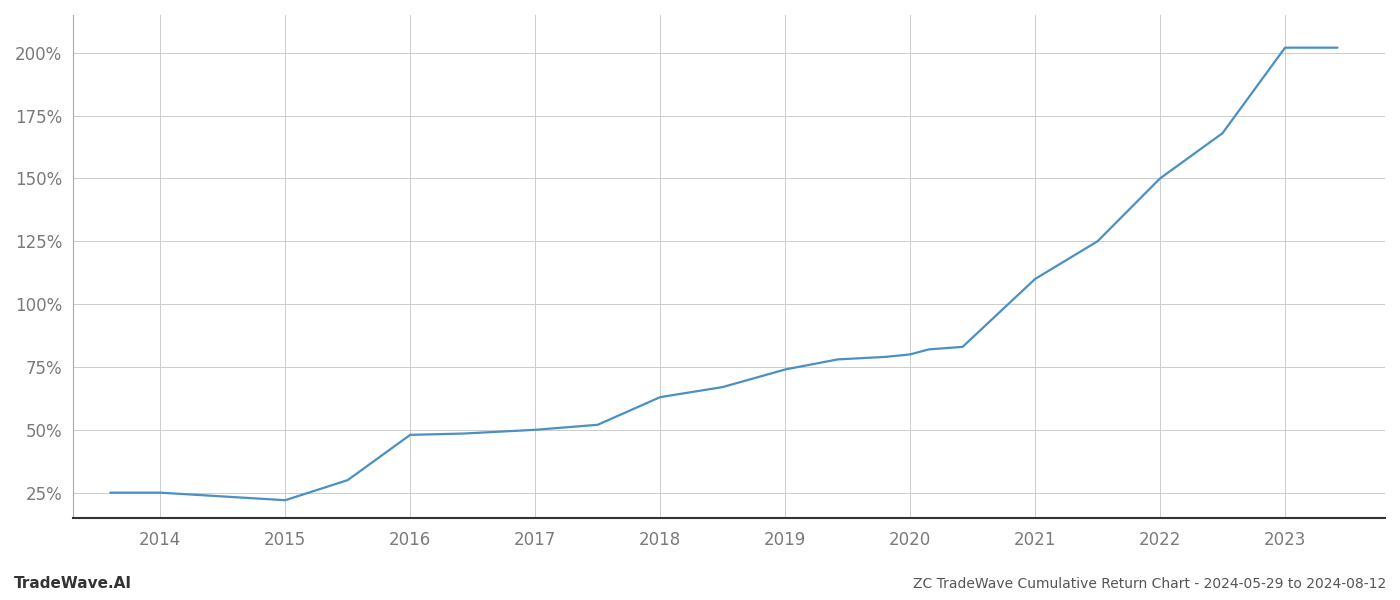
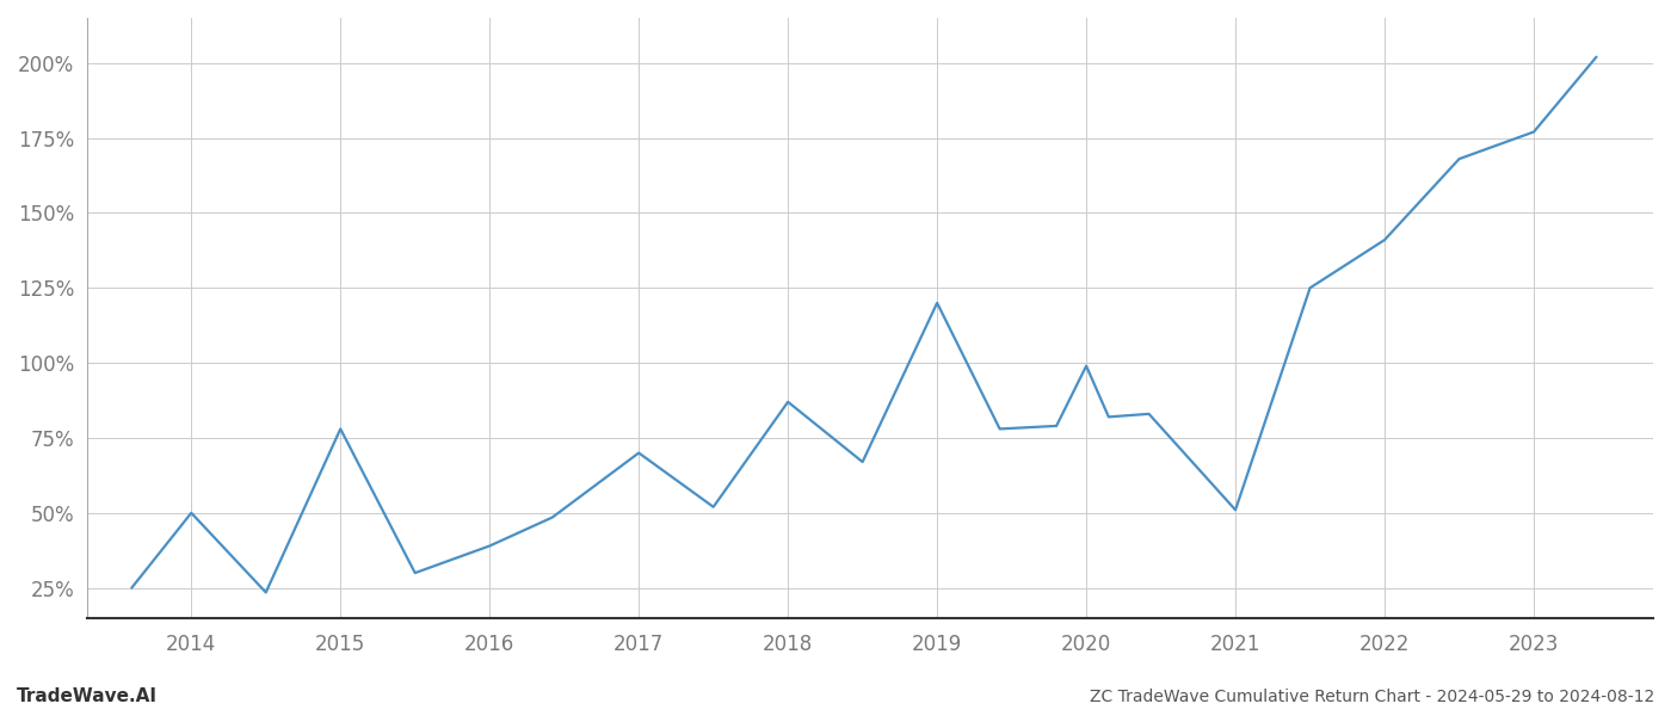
2014: 25.0% -> 50.0%
2015: 22.0% -> 78.0%
2016: 48.0% -> 39.0%
2017: 50.0% -> 70.0%
2018: 63.0% -> 87.0%
2019: 74.0% -> 120.0%
2020: 80.0% -> 99.0%
2021: 110.0% -> 51.0%
2022: 150.0% -> 141.0%
2023: 202.0% -> 177.0%
